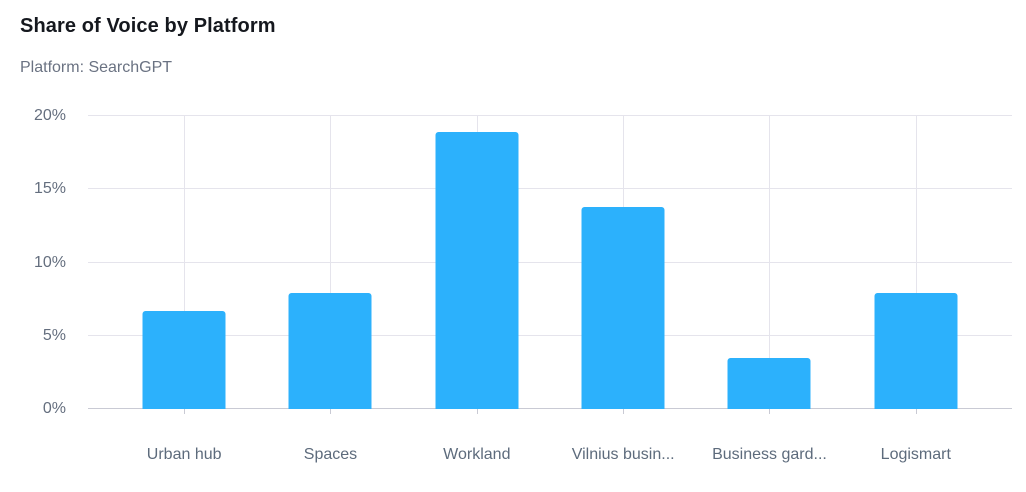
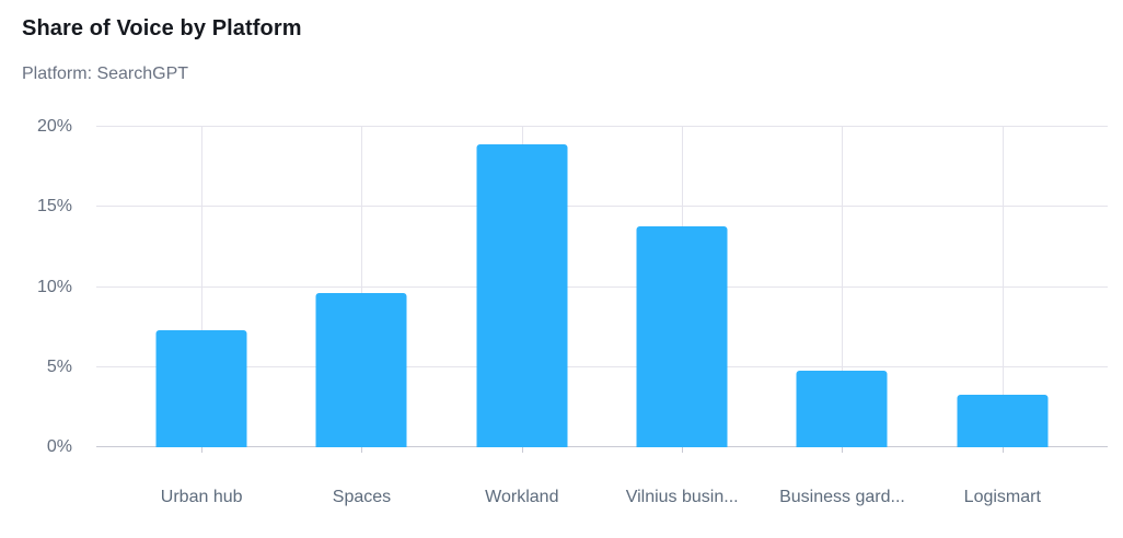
Urban hub: 6.7% -> 7.3%
Spaces: 7.9% -> 9.6%
Business gard...: 3.5% -> 4.8%
Logismart: 7.9% -> 3.3%
